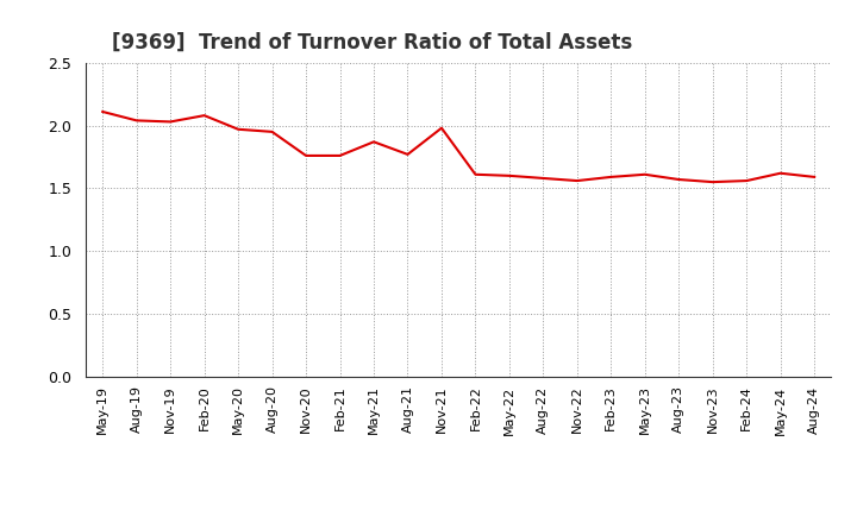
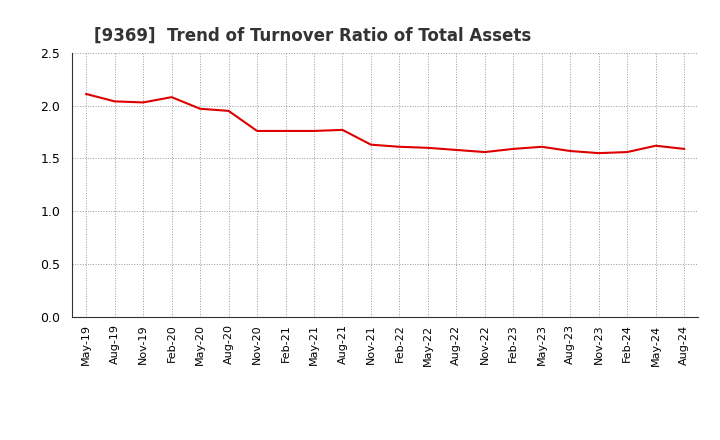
May-21: 1.87 -> 1.76
Nov-21: 1.98 -> 1.63
